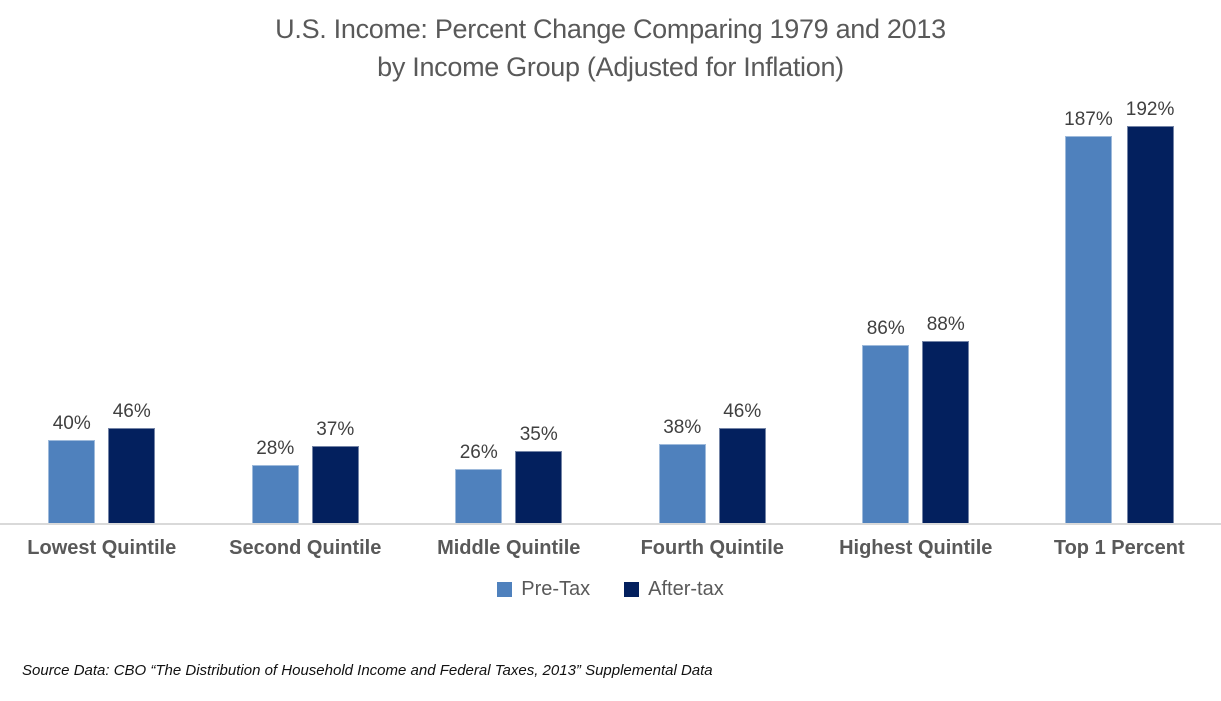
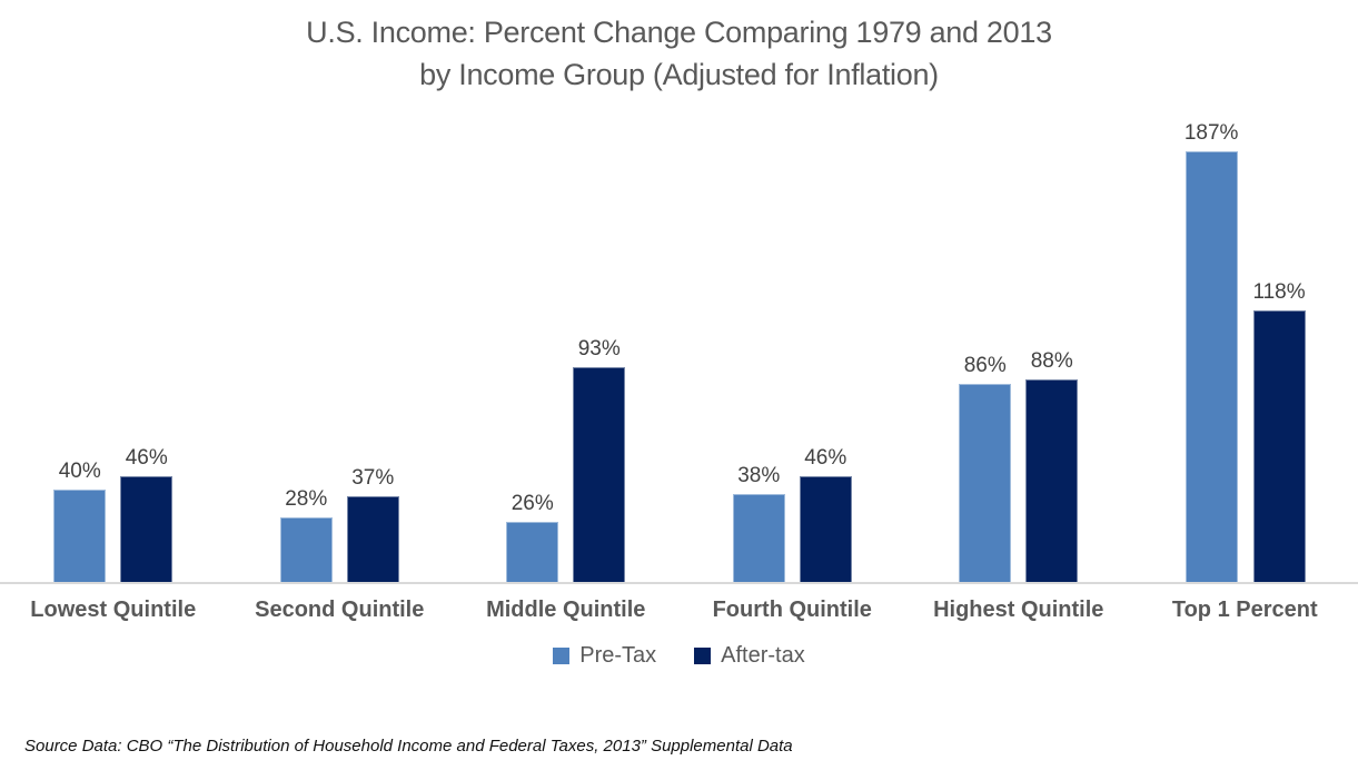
After-tax/Middle Quintile: 35% -> 93%
After-tax/Top 1 Percent: 192% -> 118%
